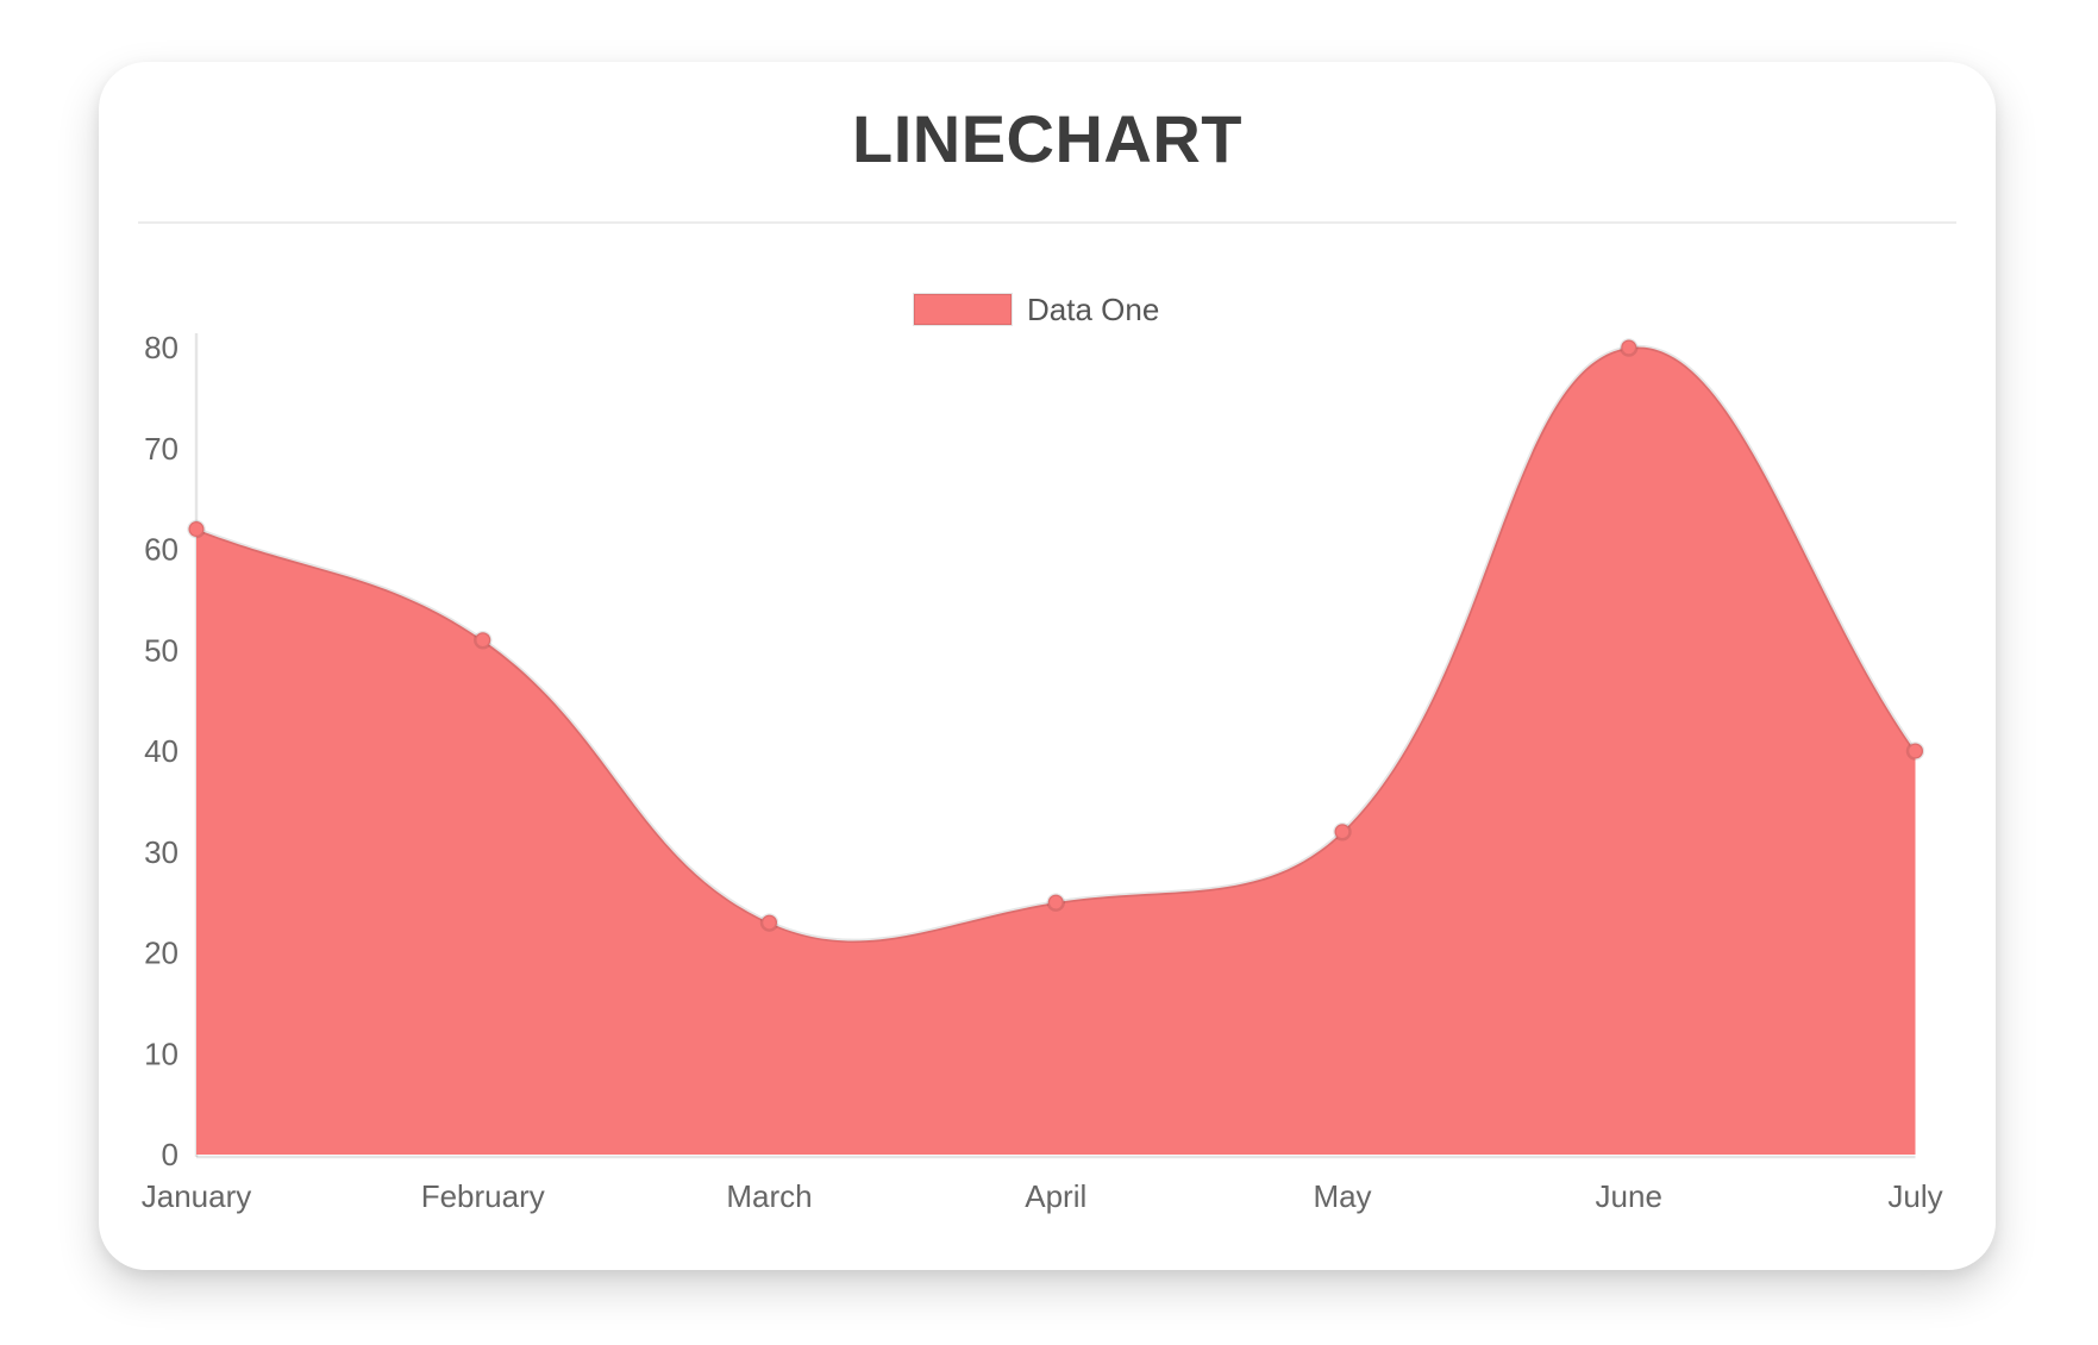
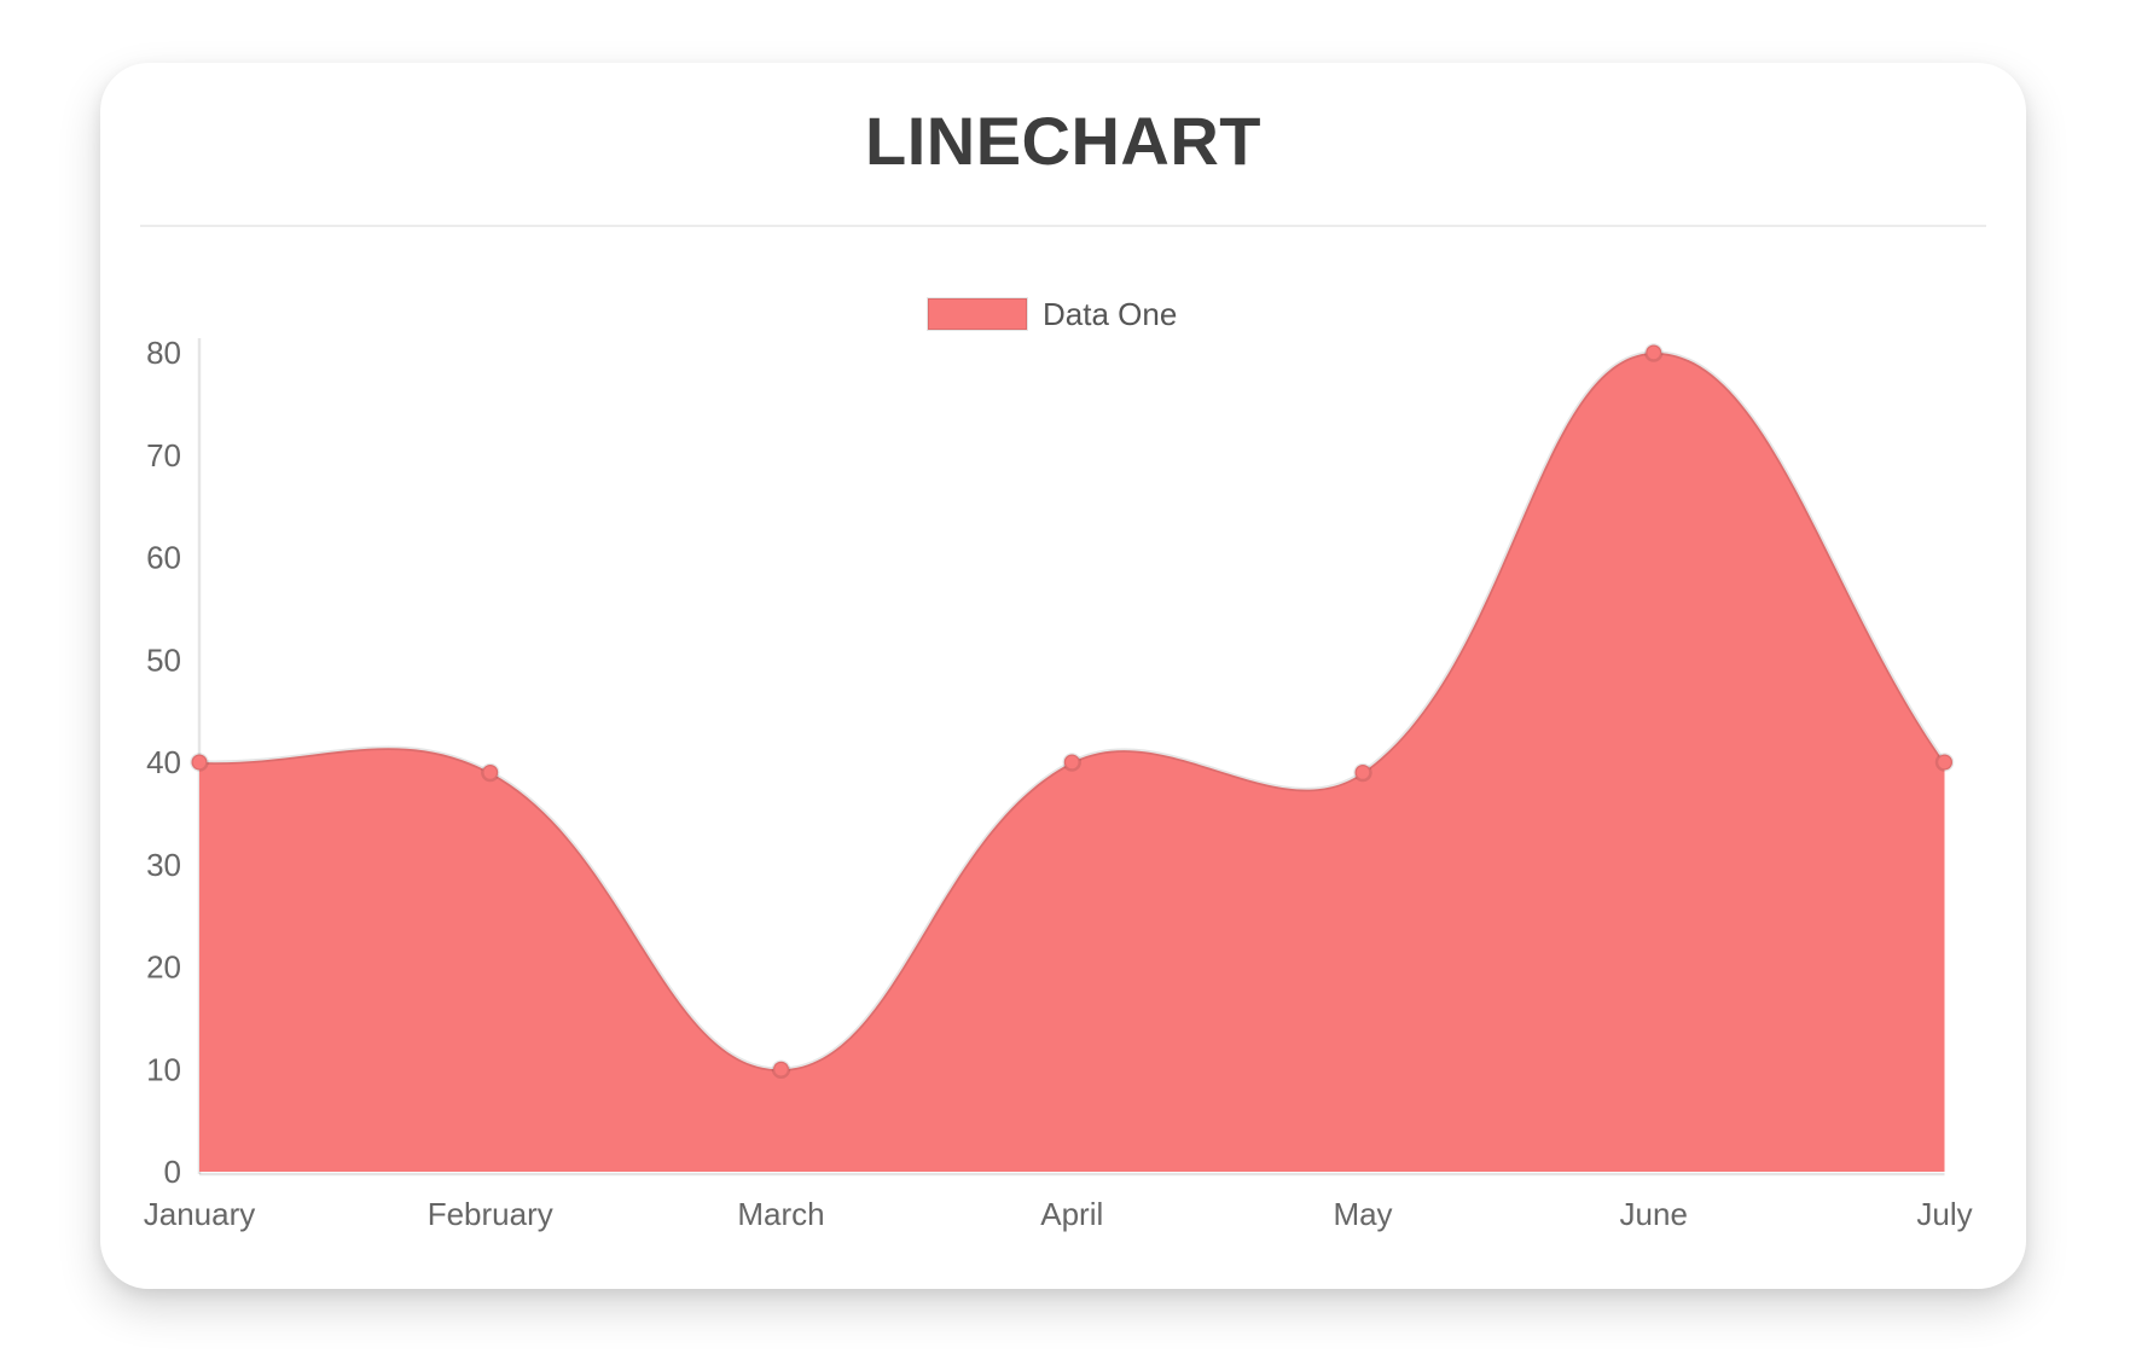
January: 62 -> 40
February: 51 -> 39
March: 23 -> 10
April: 25 -> 40
May: 32 -> 39
